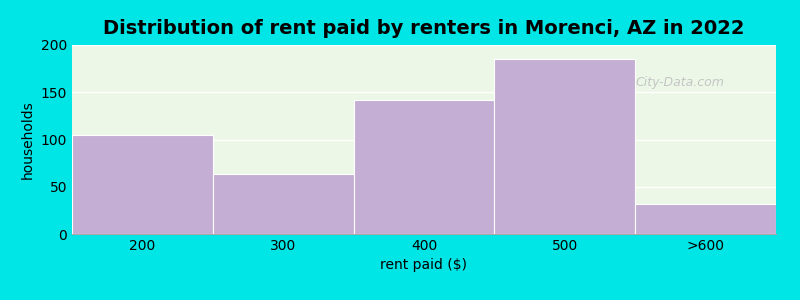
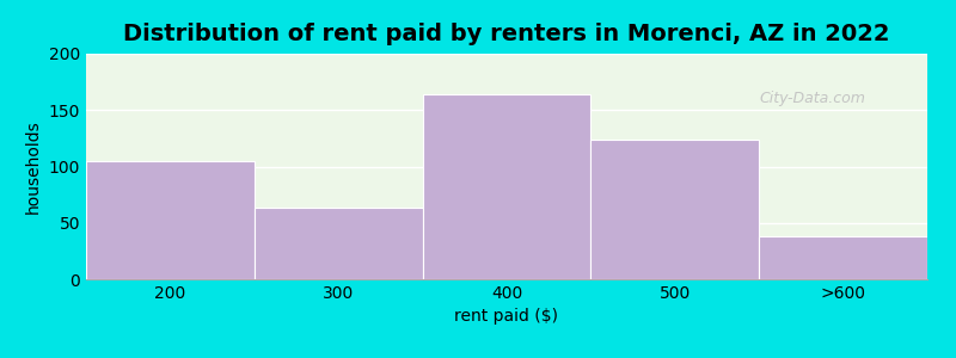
400: 142 -> 164
500: 185 -> 124
>600: 32 -> 38
